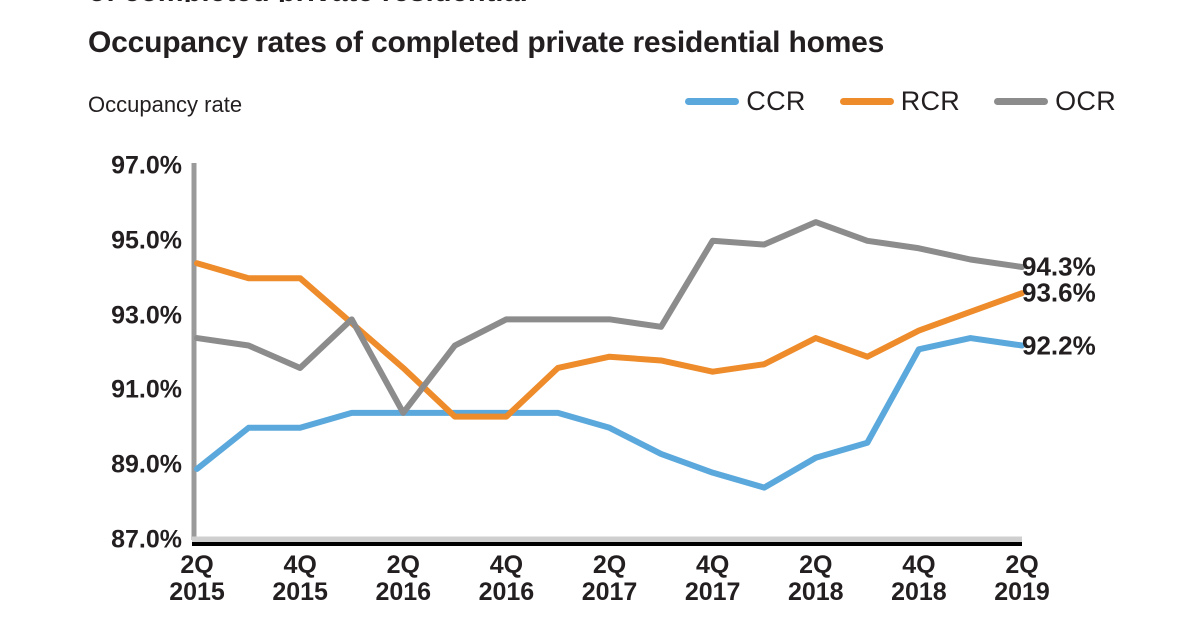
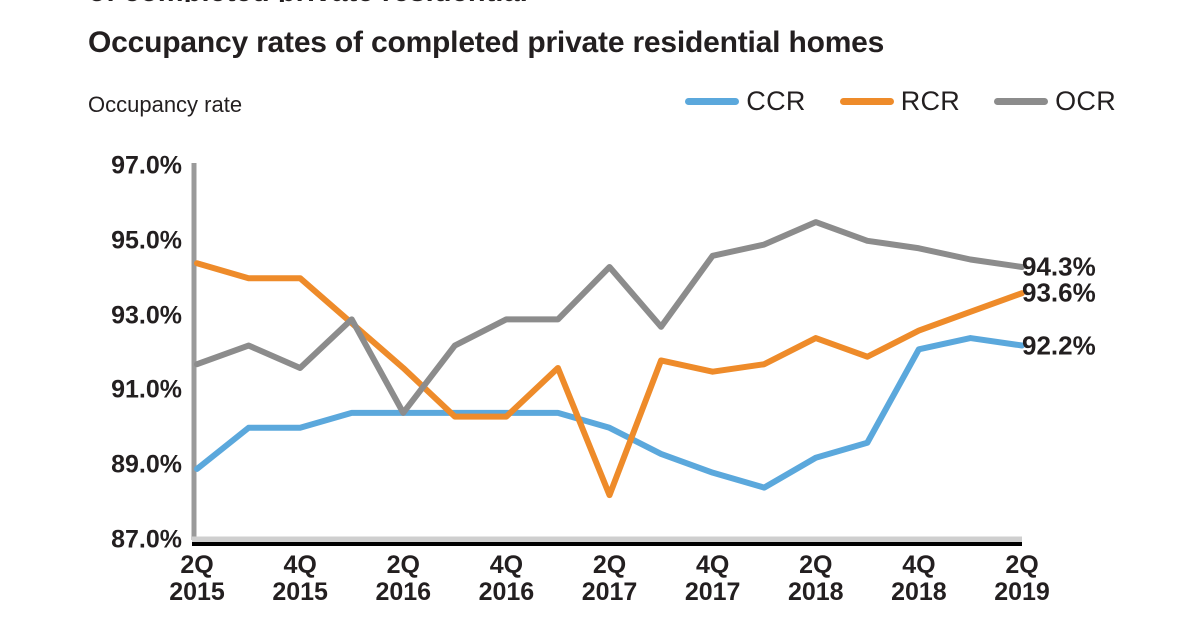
OCR/2Q 2015: 92.4% -> 91.7%
RCR/2Q 2017: 91.9% -> 88.2%
OCR/2Q 2017: 92.9% -> 94.3%
OCR/4Q 2017: 95.0% -> 94.6%
